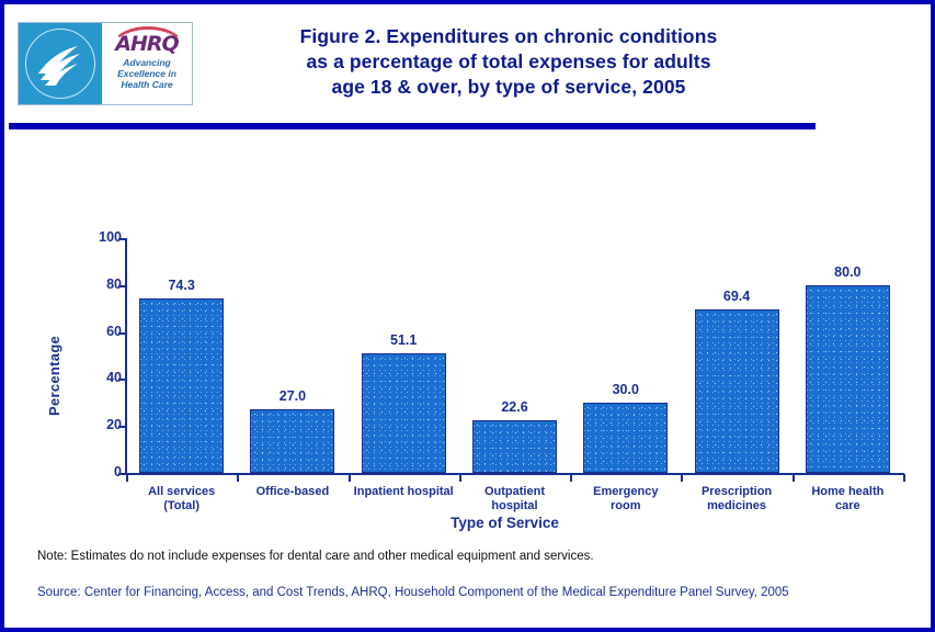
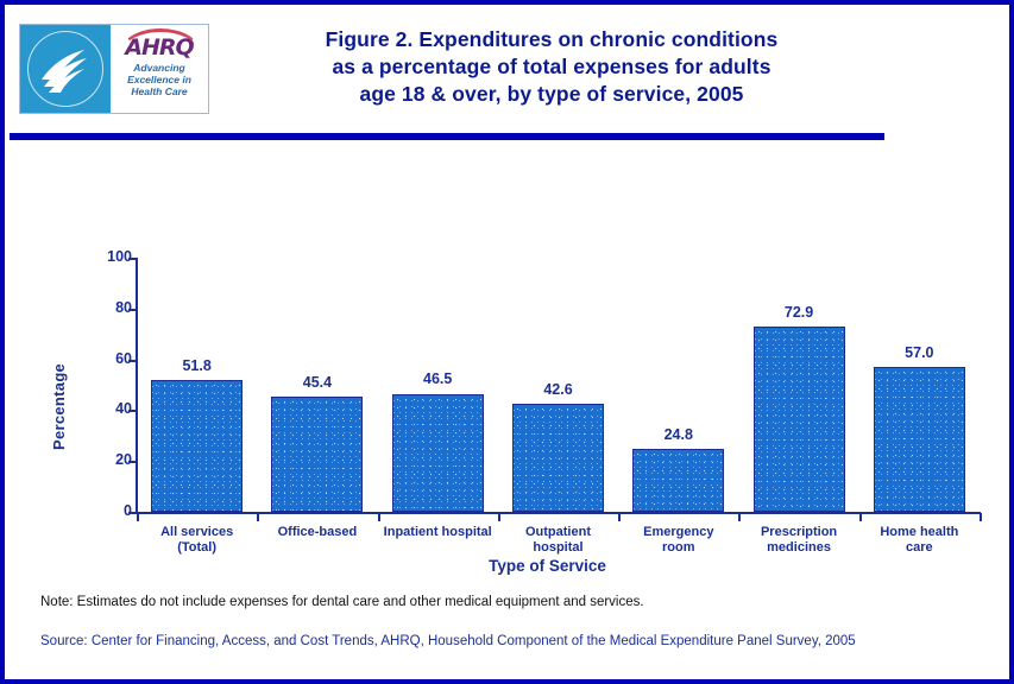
All services (Total): 74.3 -> 51.8
Office-based: 27.0 -> 45.4
Inpatient hospital: 51.1 -> 46.5
Outpatient hospital: 22.6 -> 42.6
Emergency room: 30.0 -> 24.8
Prescription medicines: 69.4 -> 72.9
Home health care: 80.0 -> 57.0
